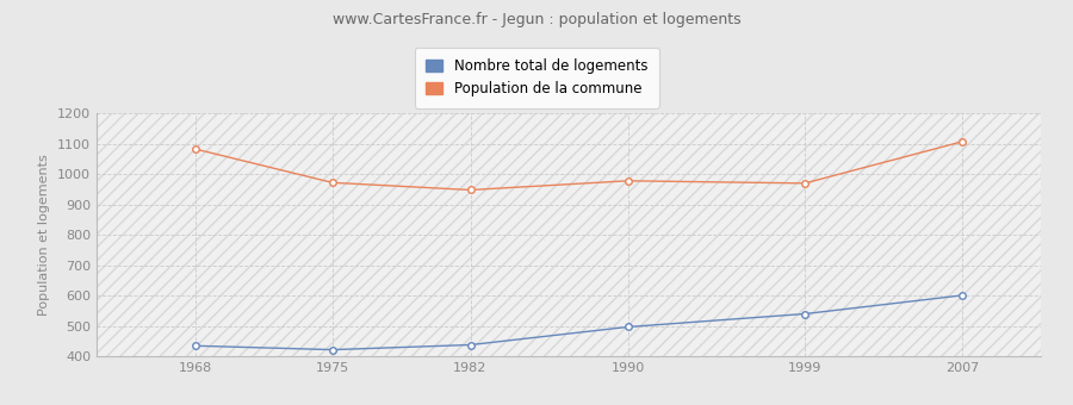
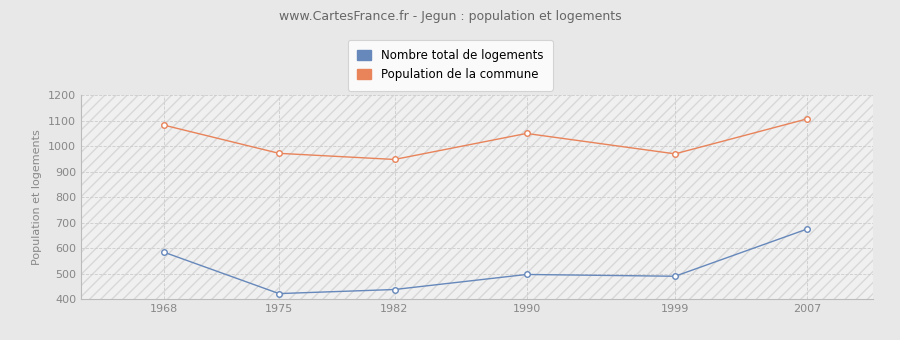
Nombre total de logements/1968: 435 -> 585
Population de la commune/1990: 978 -> 1050
Nombre total de logements/1999: 540 -> 490
Nombre total de logements/2007: 601 -> 675
